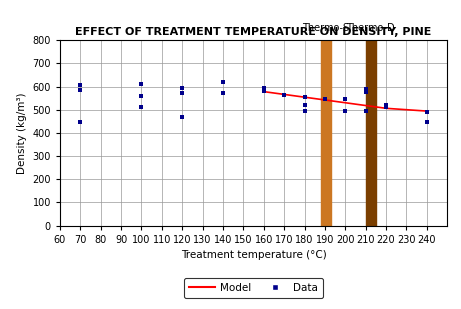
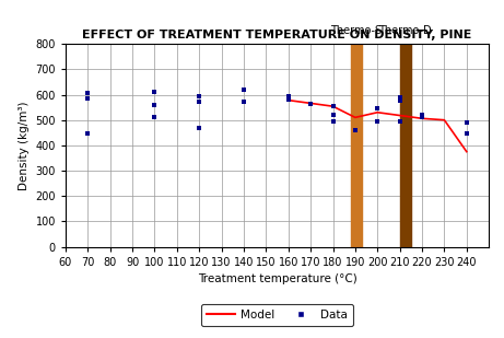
Data/190: 545 -> 460
Model/190: 542 -> 510
Model/240: 494 -> 375
